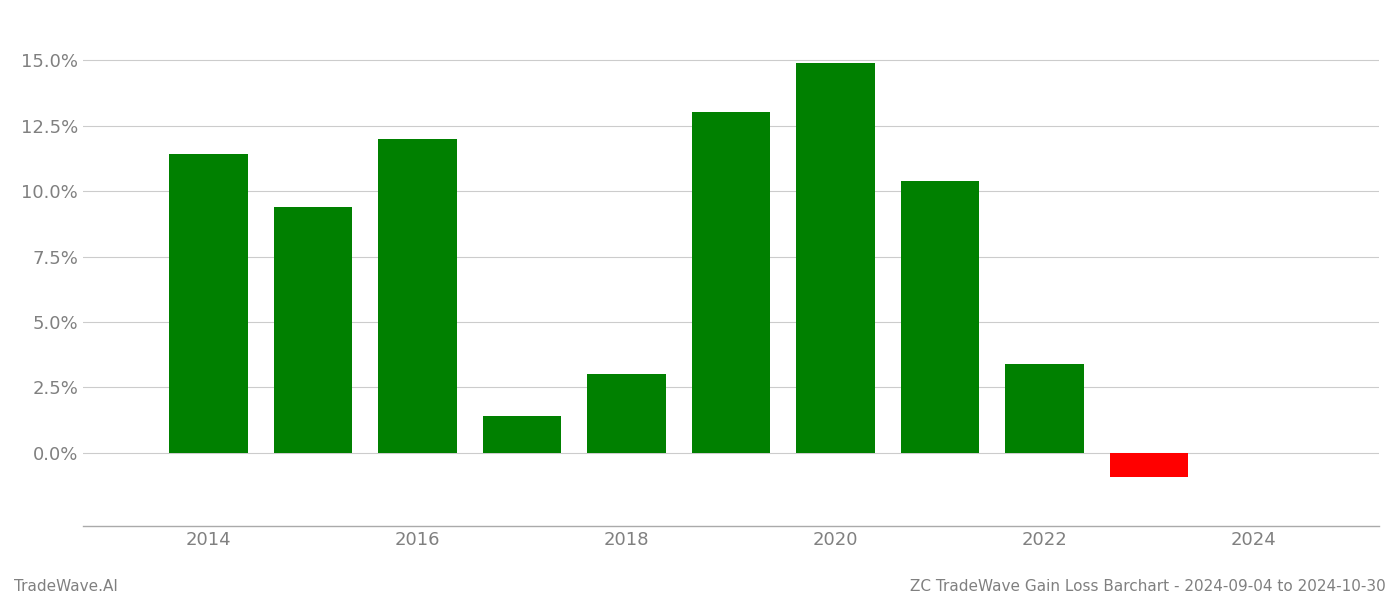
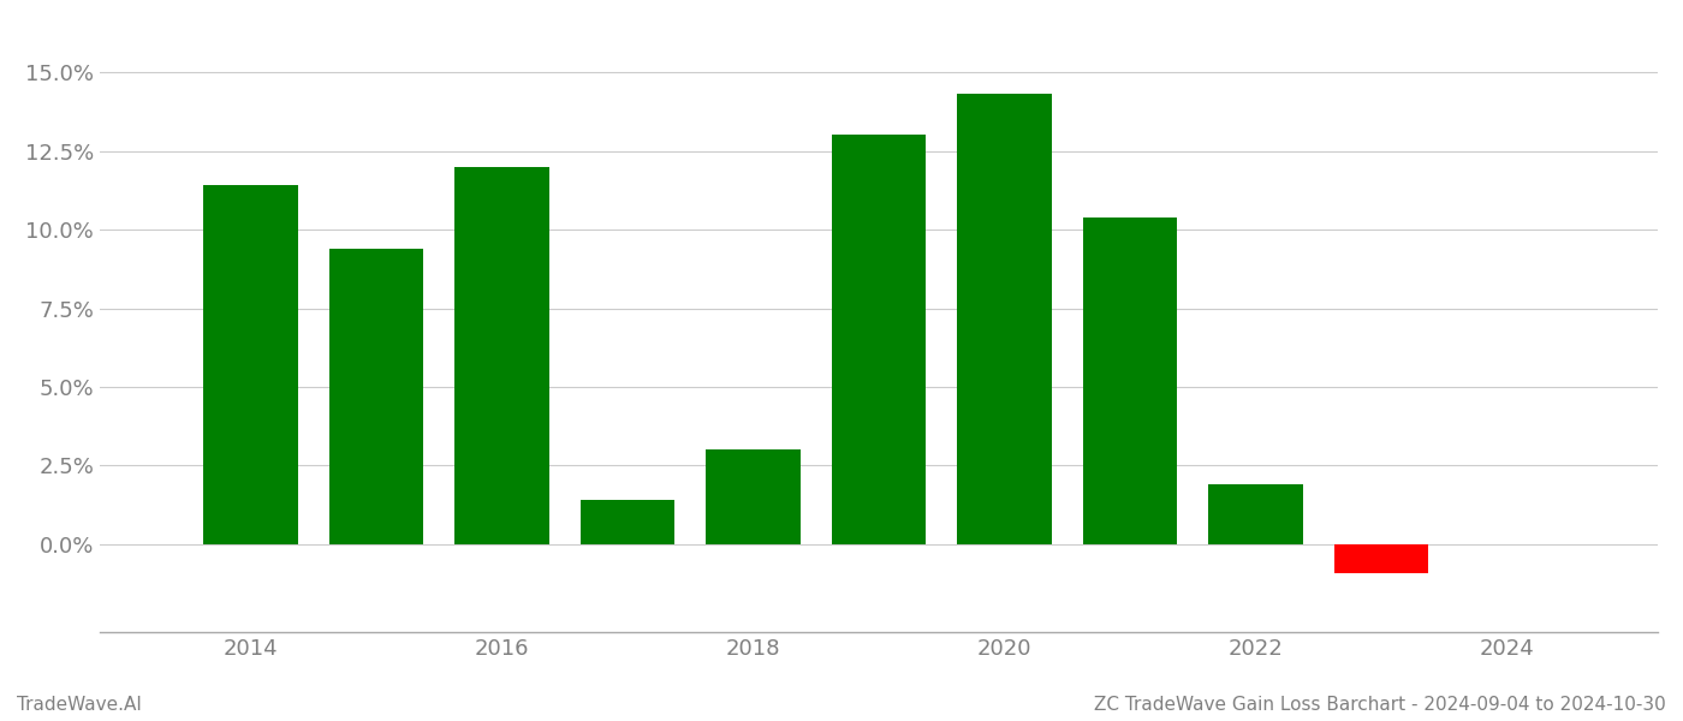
2020: 14.9% -> 14.3%
2022: 3.4% -> 1.9%
